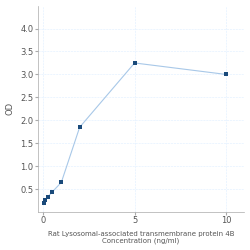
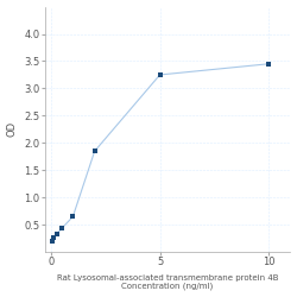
10: 3.00 -> 3.45
